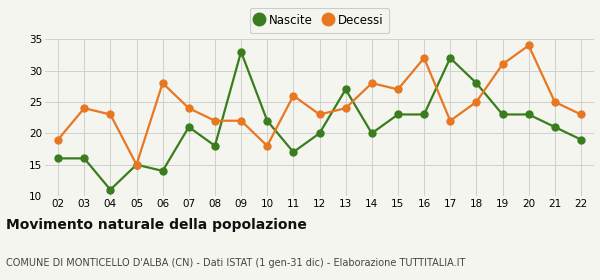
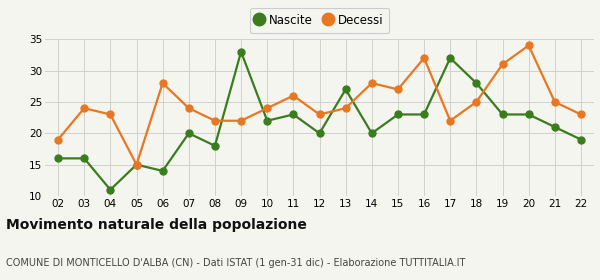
Nascite/07: 21 -> 20
Decessi/10: 18 -> 24
Nascite/11: 17 -> 23
